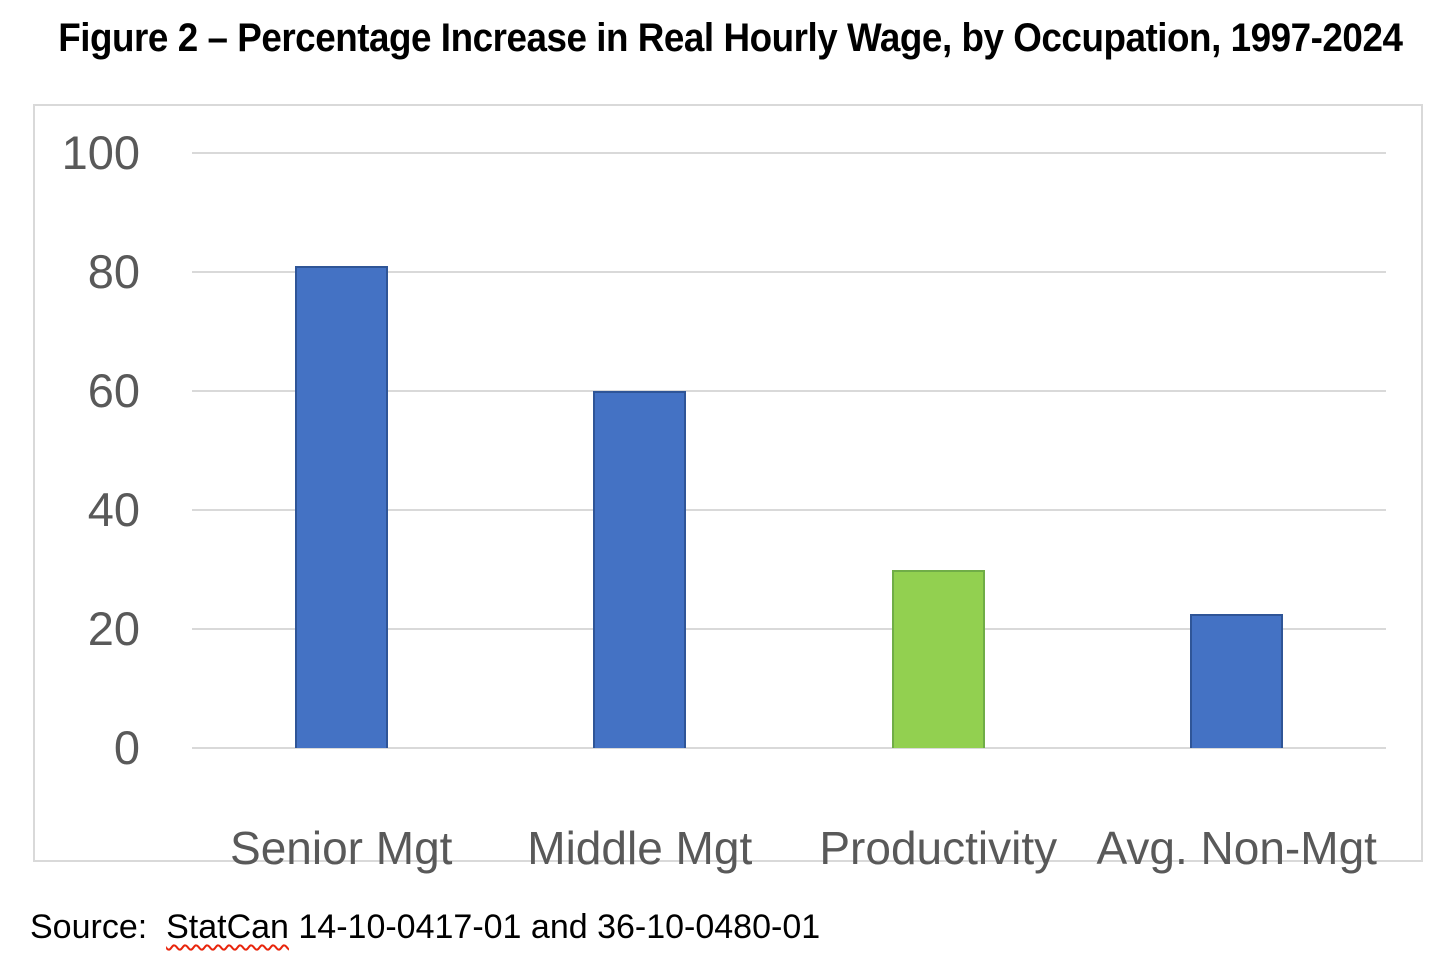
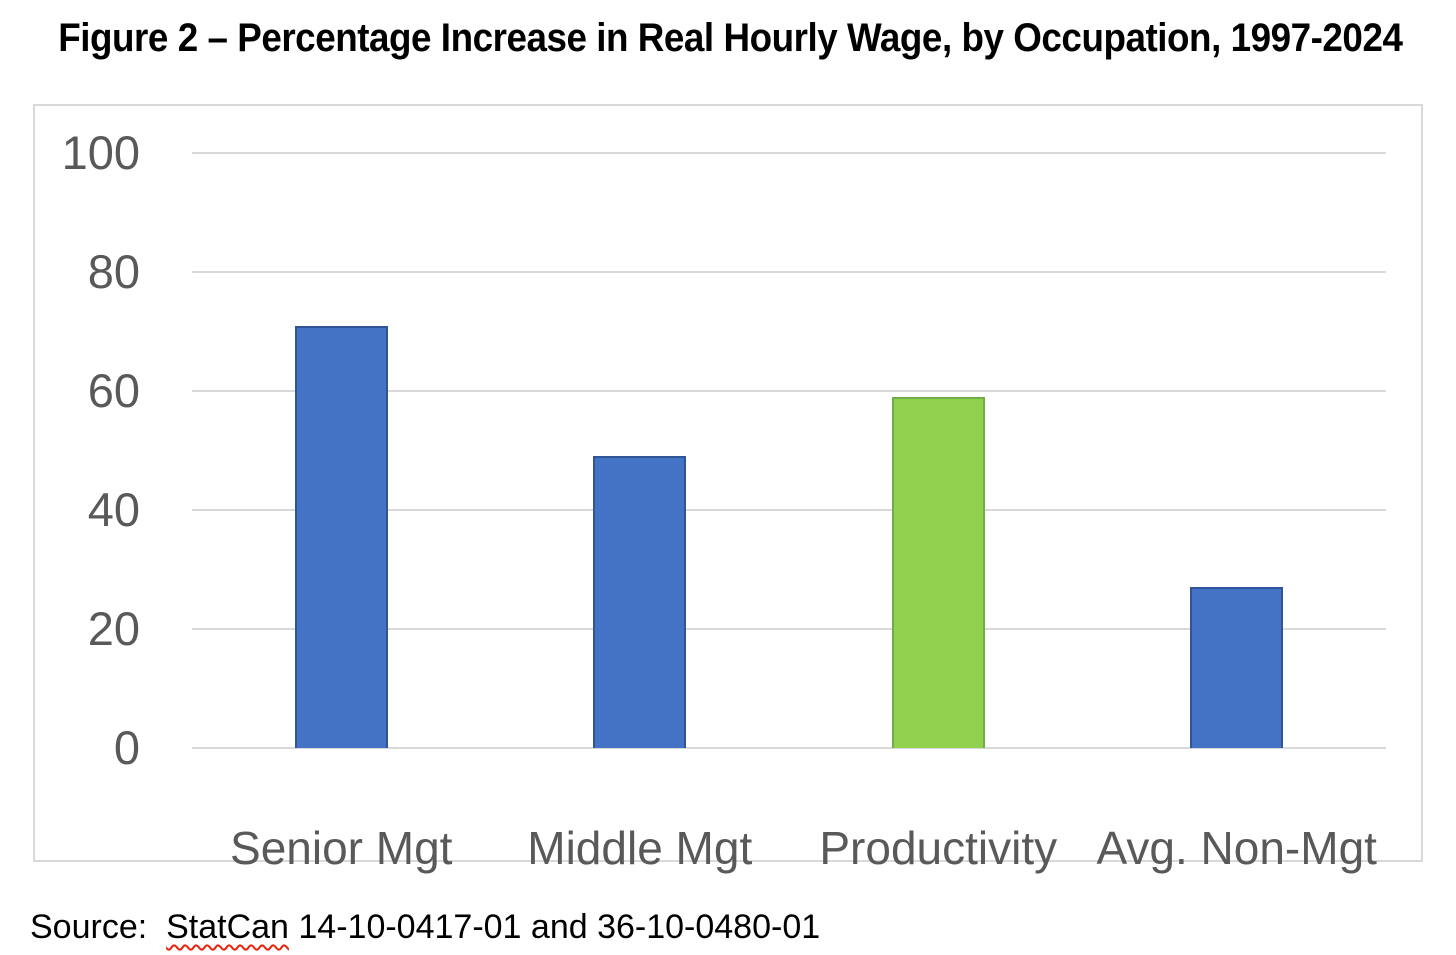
Senior Mgt: 81 -> 71
Middle Mgt: 60 -> 49
Productivity: 30 -> 59
Avg. Non-Mgt: 22 -> 27
